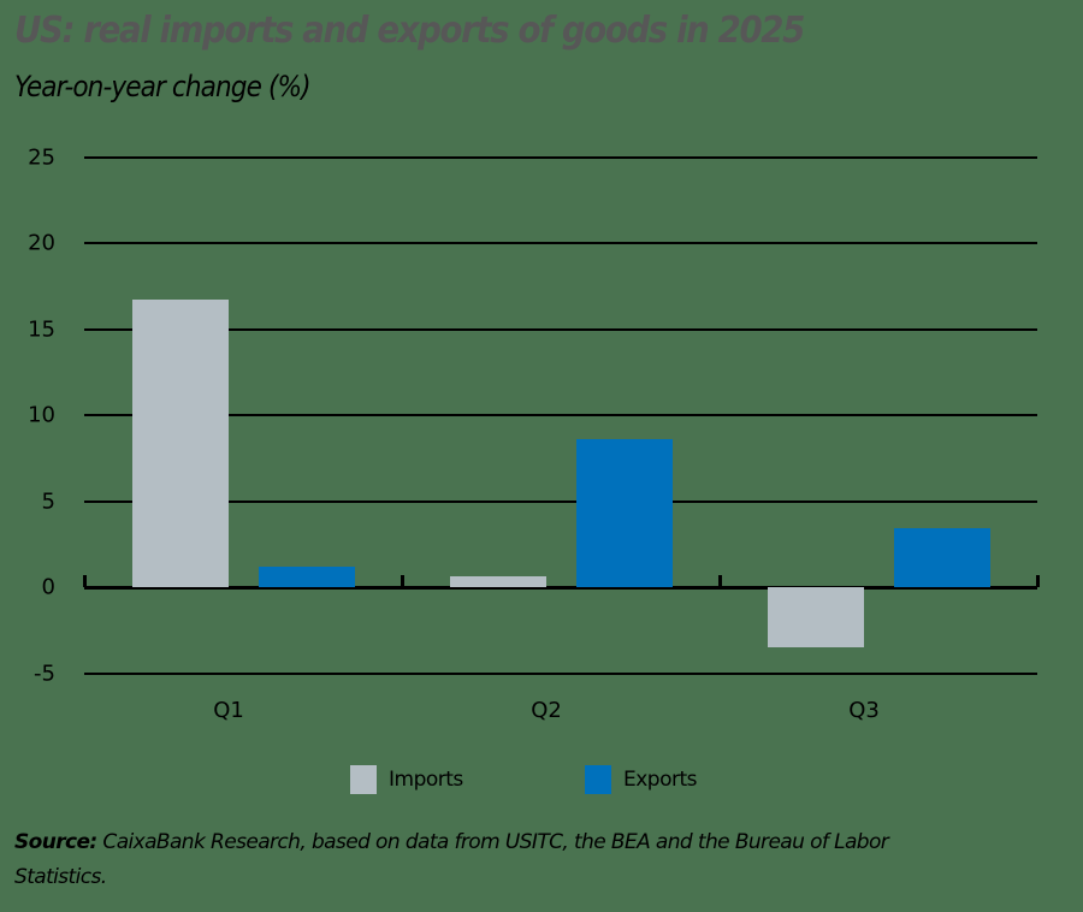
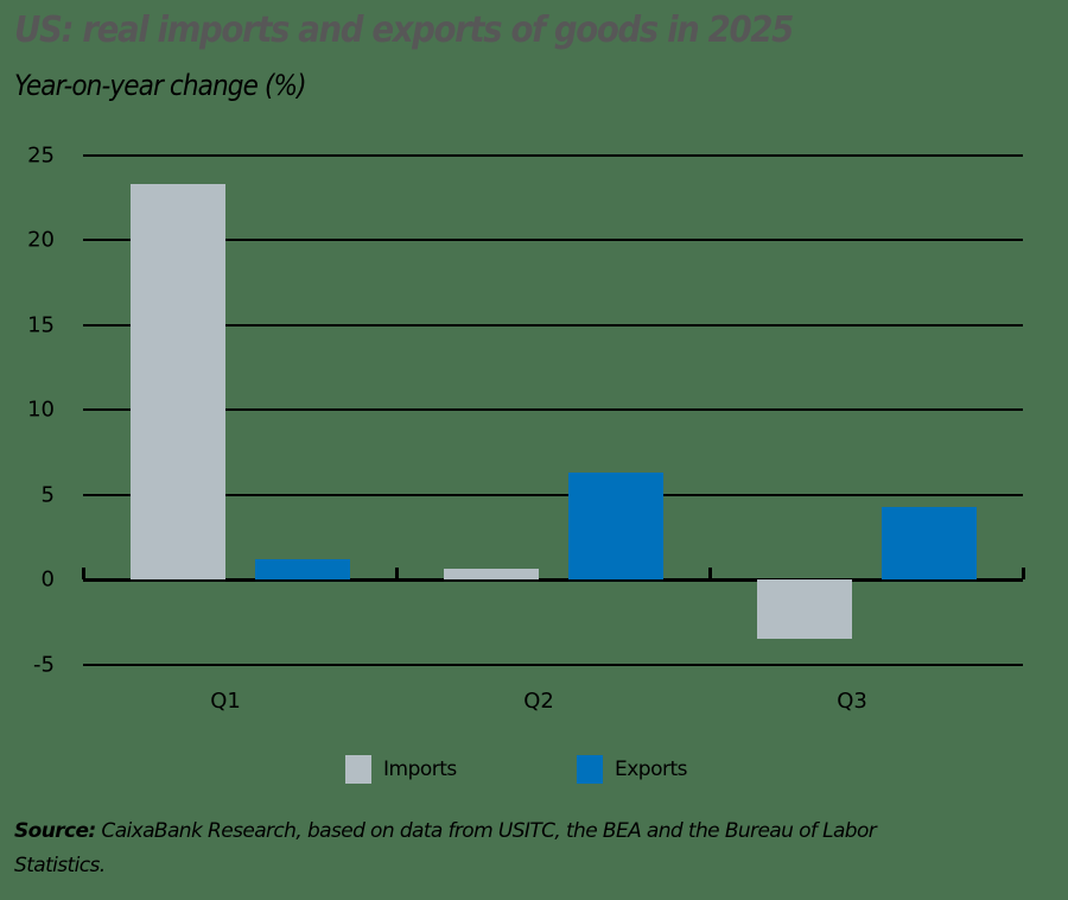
Imports/Q1: 16.7 -> 23.3
Exports/Q2: 8.6 -> 6.3
Exports/Q3: 3.4 -> 4.3
